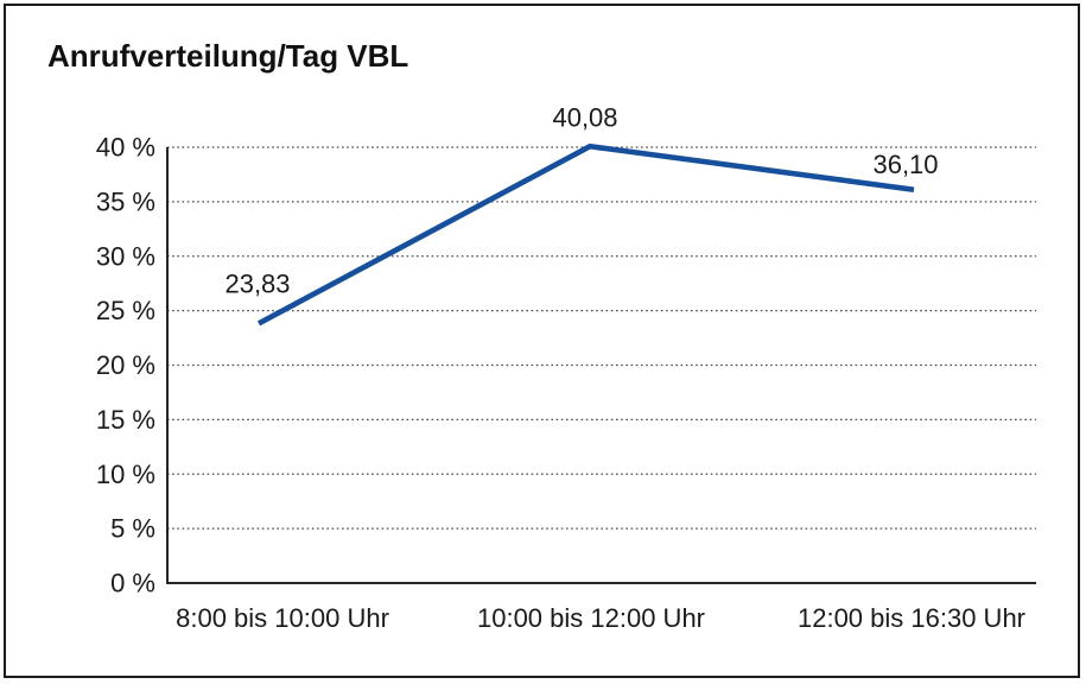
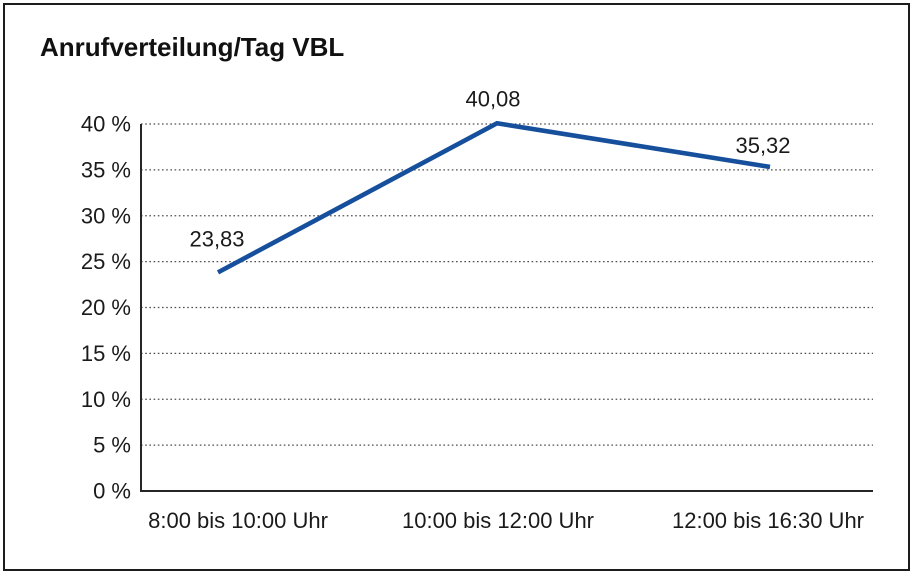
12:00 bis 16:30 Uhr: 36,10 -> 35,32
